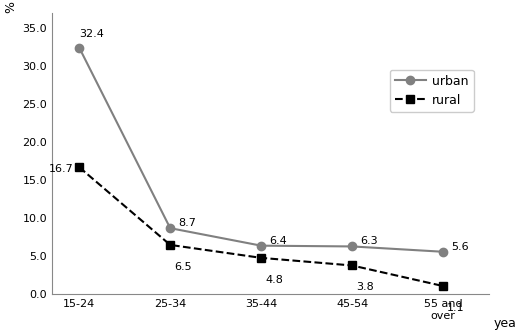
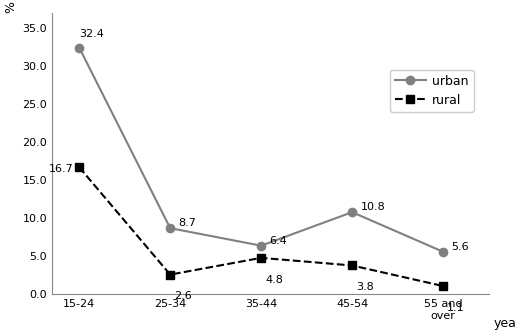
rural/25-34: 6.5 -> 2.6
urban/45-54: 6.3 -> 10.8
